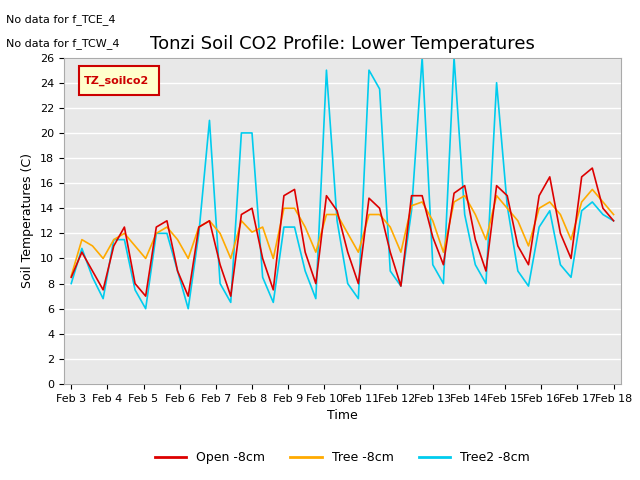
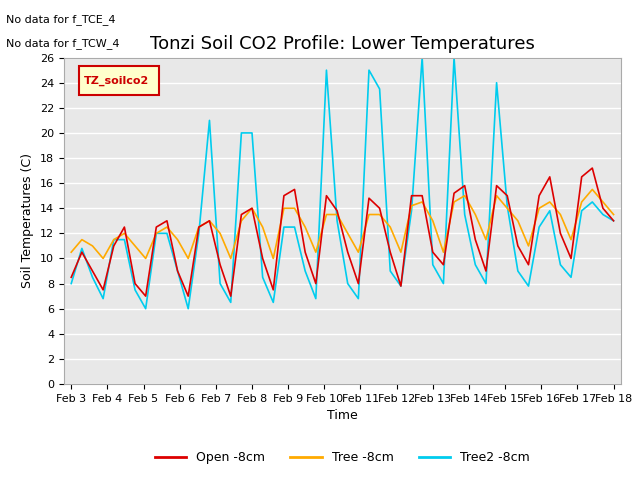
Tree -8cm/Feb 3: 8.6 -> 10.5
Tree -8cm/Feb 8: 12.1 -> 14.0
Open -8cm/Feb 13: 11.7 -> 10.5
